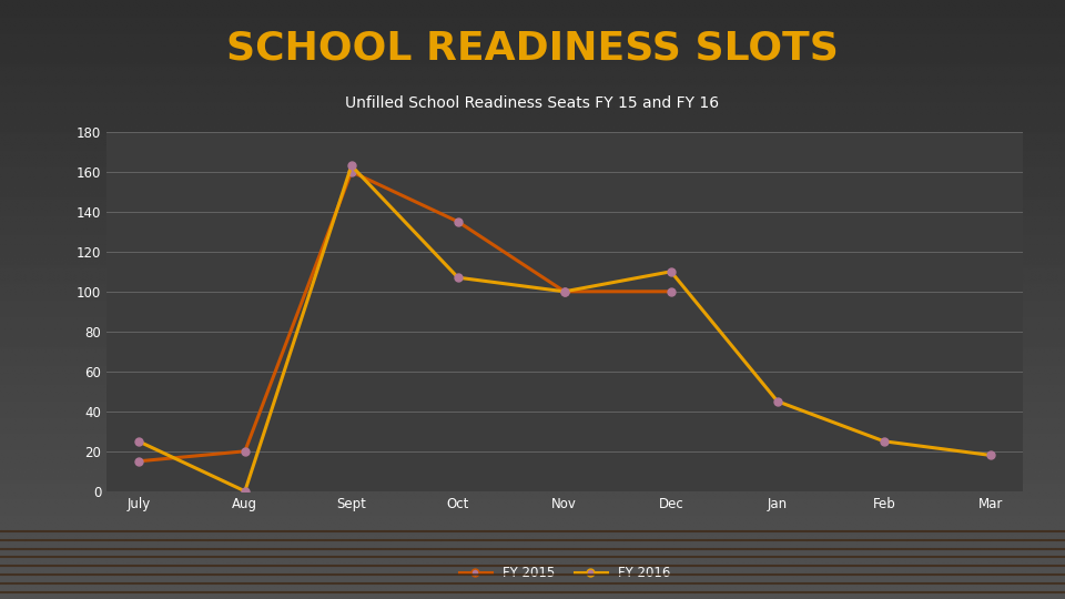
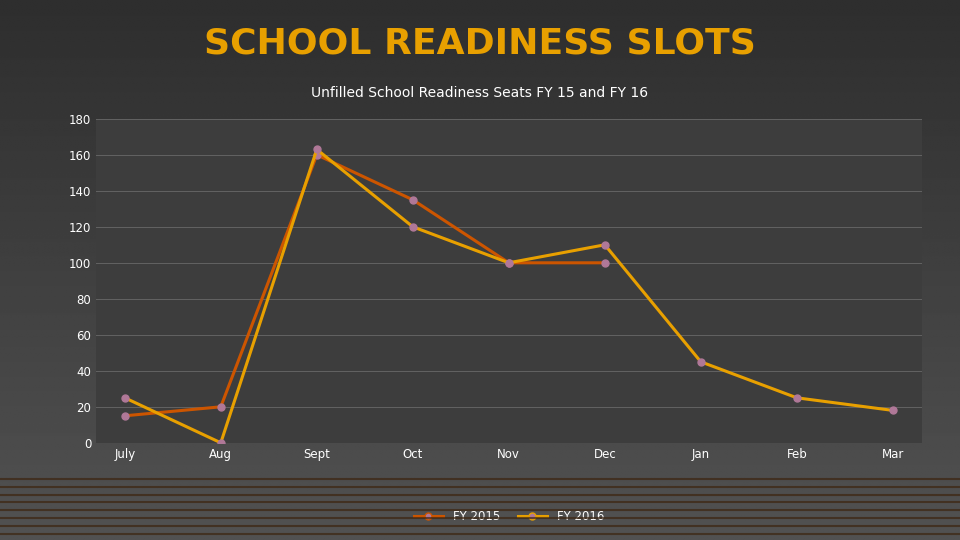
FY 2016/Oct: 107 -> 120
